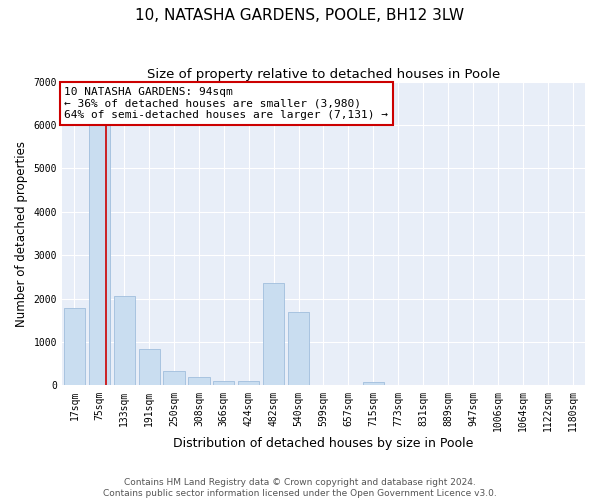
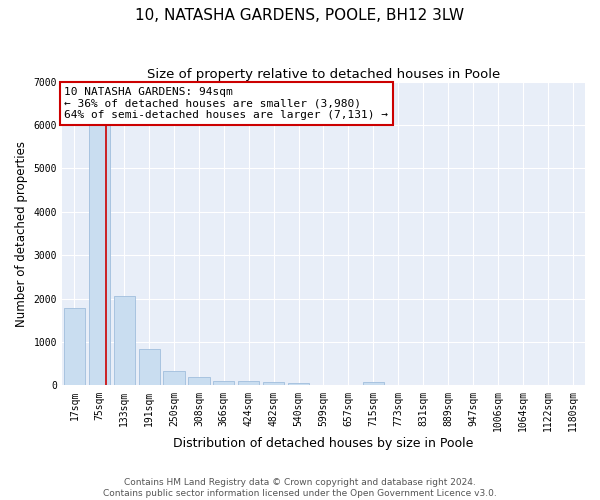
482sqm: 2350 -> 70
540sqm: 1700 -> 60
